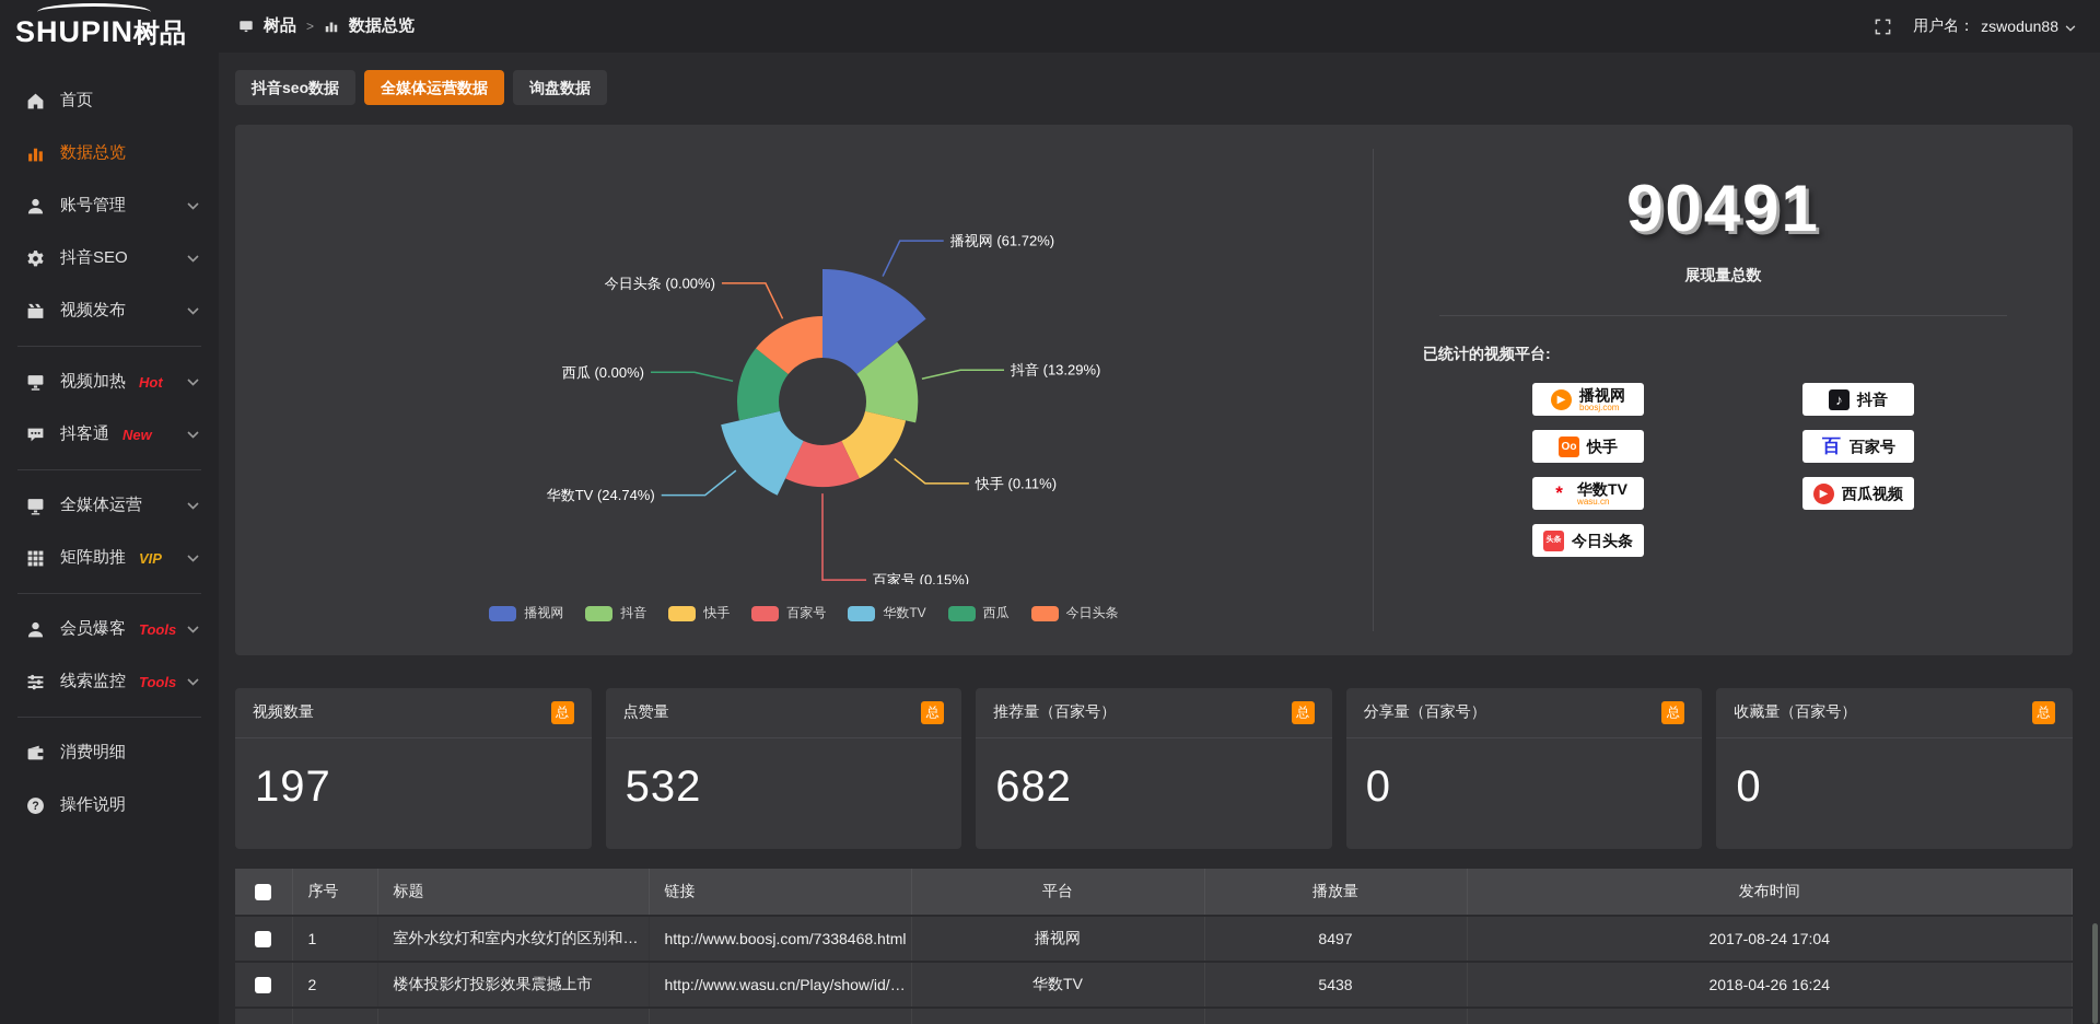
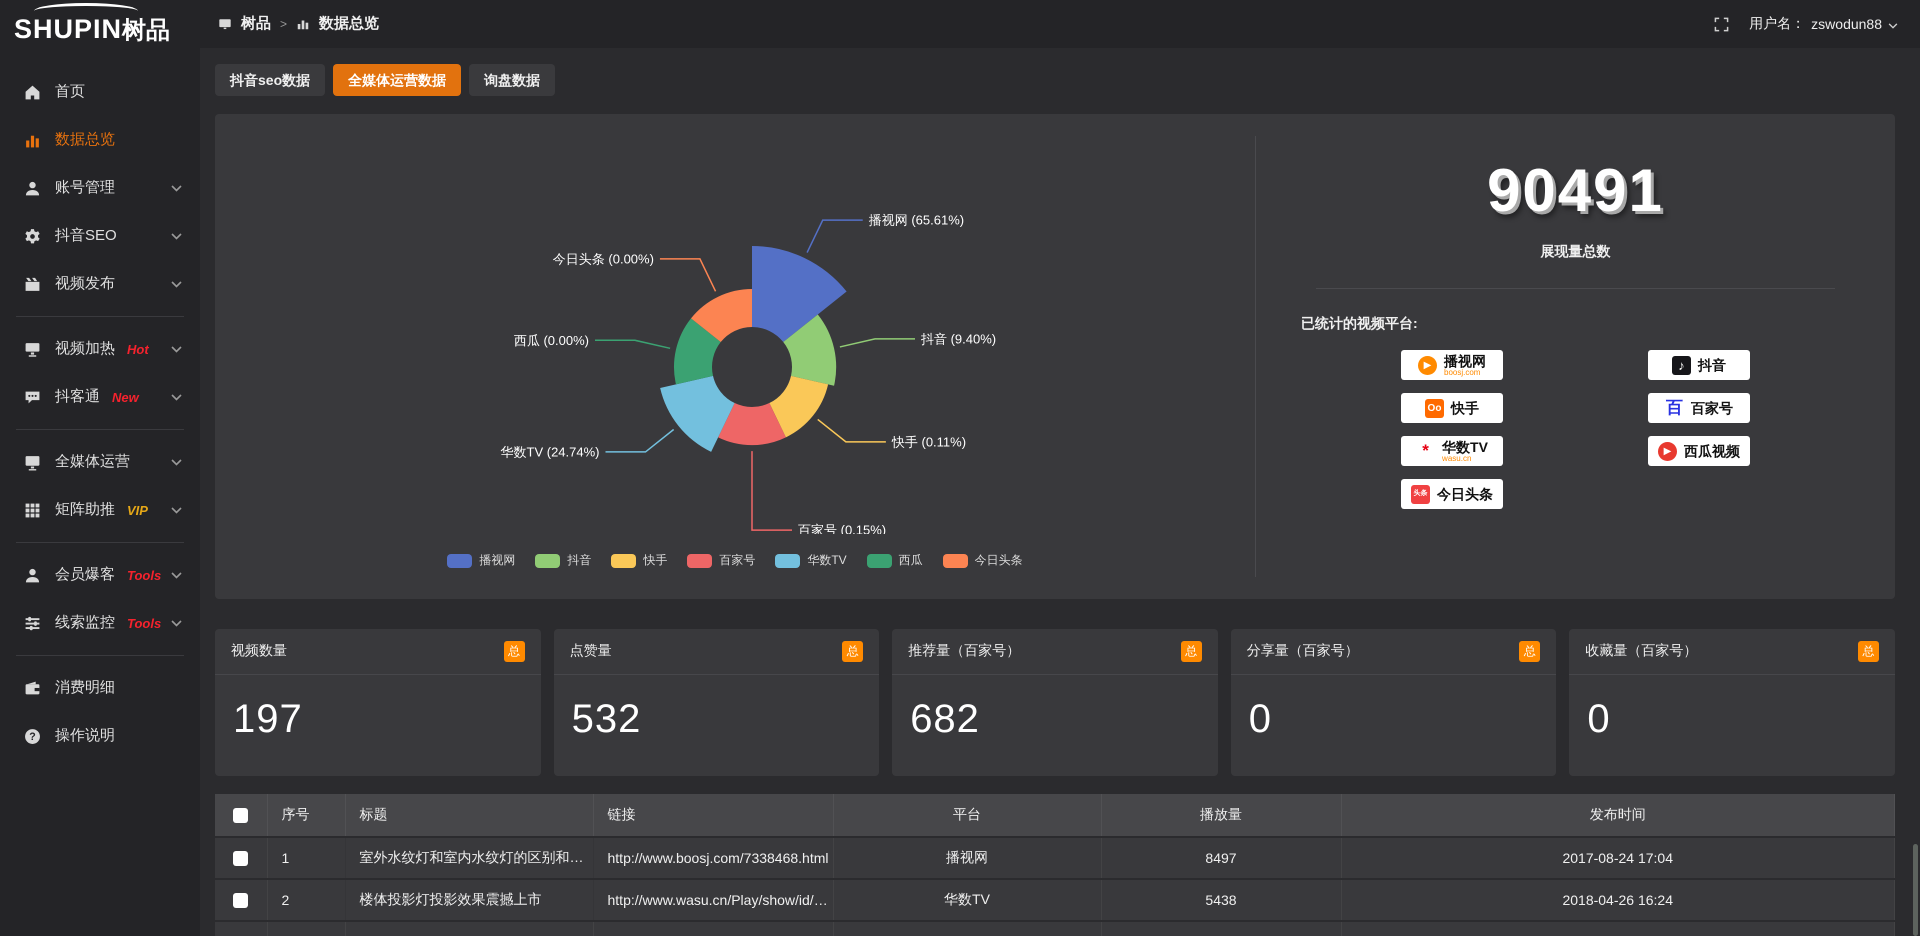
播视网: 61.72% -> 65.61%
抖音: 13.29% -> 9.40%
